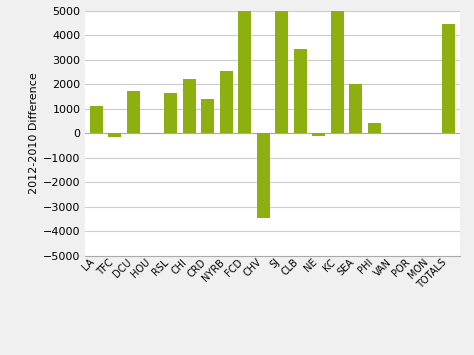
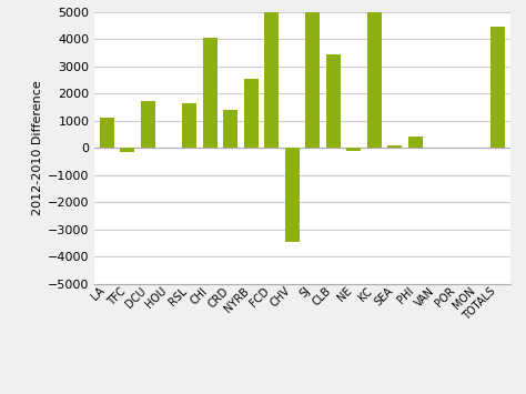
CHI: 2200 -> 4050
SEA: 2000 -> 100
